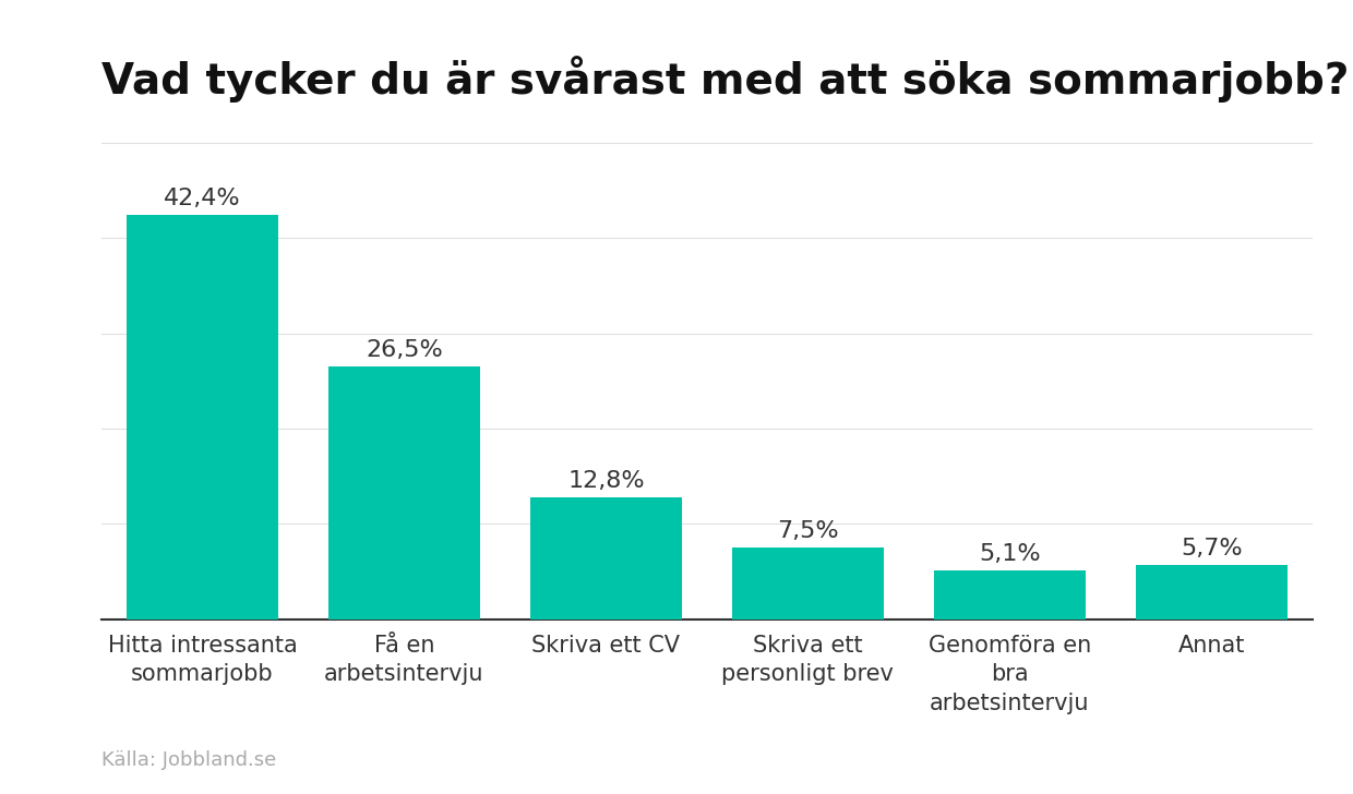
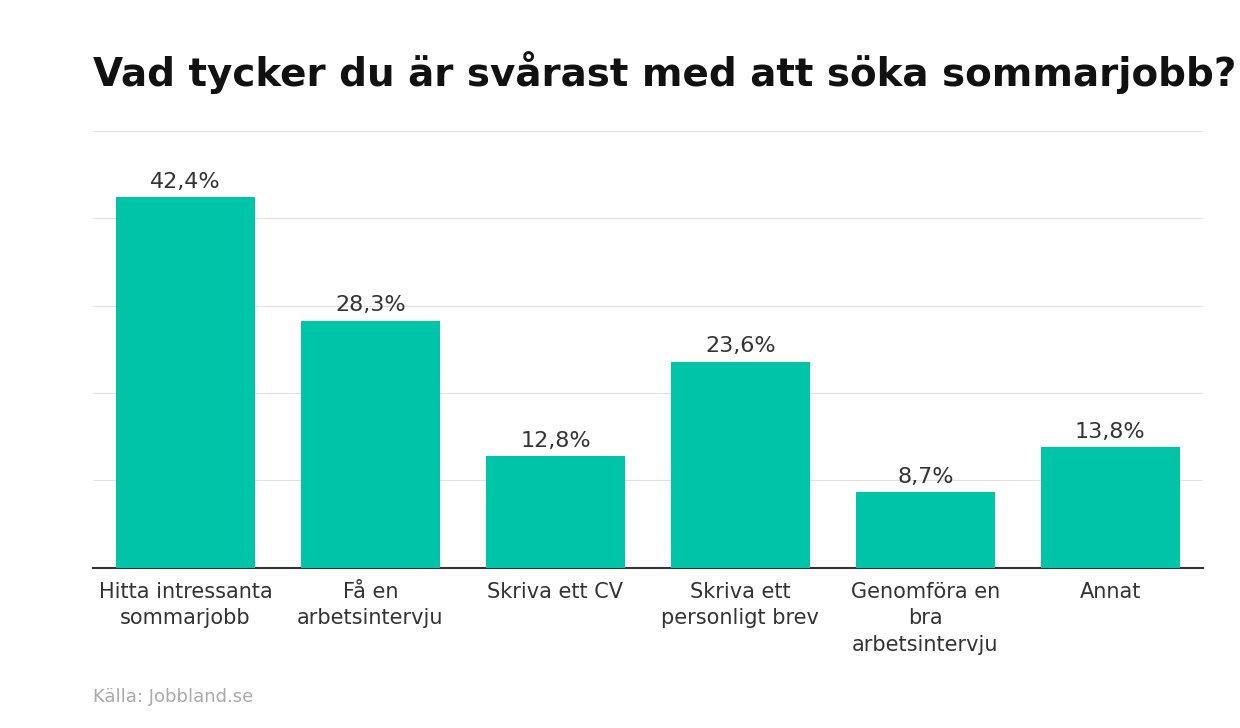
Få en arbetsintervju: 26,5% -> 28,3%
Skriva ett personligt brev: 7,5% -> 23,6%
Genomföra en bra arbetsintervju: 5,1% -> 8,7%
Annat: 5,7% -> 13,8%
